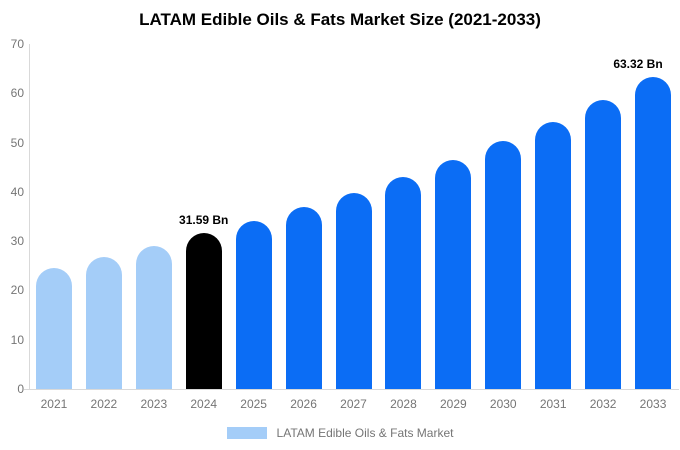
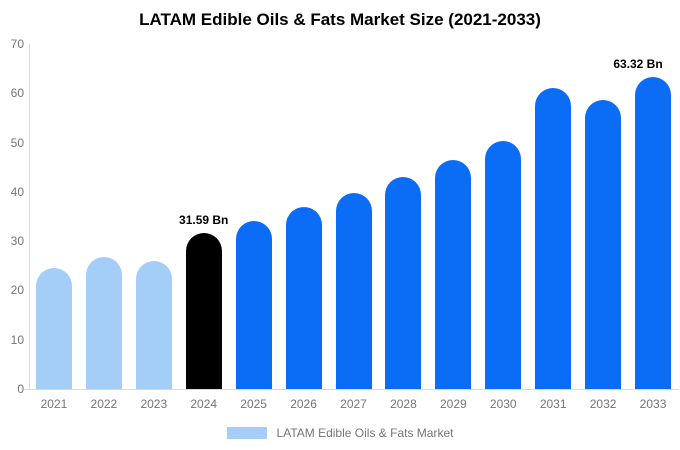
2023: 29 -> 26
2031: 54 -> 61
